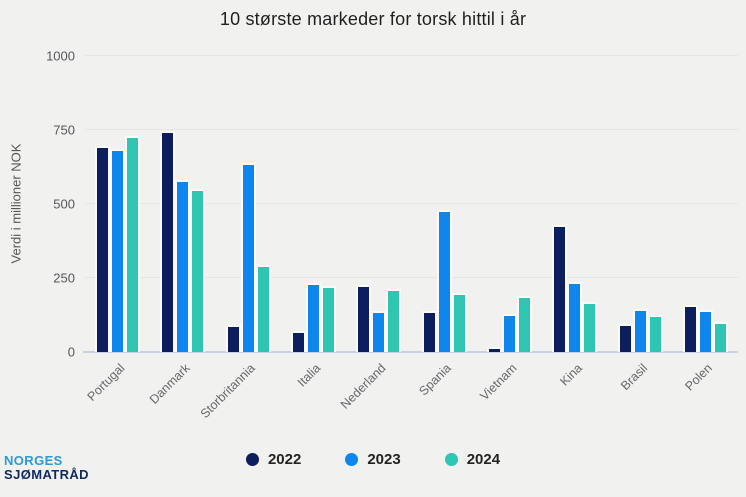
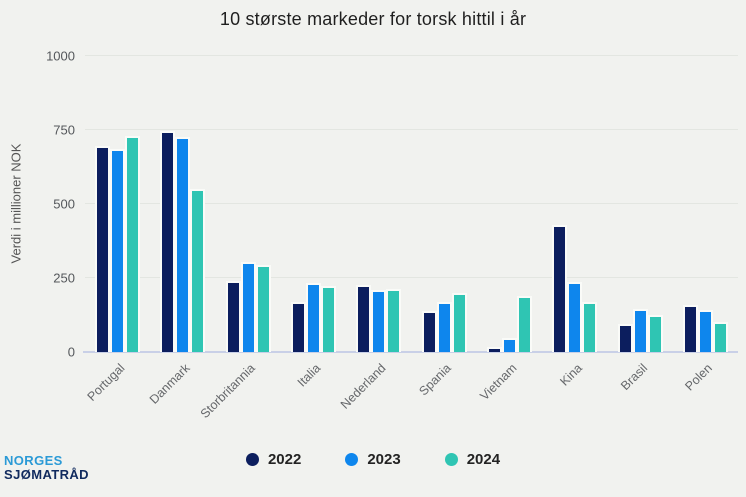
2023/Danmark: 580 -> 720
2022/Storbritannia: 90 -> 240
2023/Storbritannia: 640 -> 300
2022/Italia: 70 -> 170
2023/Nederland: 140 -> 210
2023/Spania: 480 -> 170
2023/Vietnam: 130 -> 50
